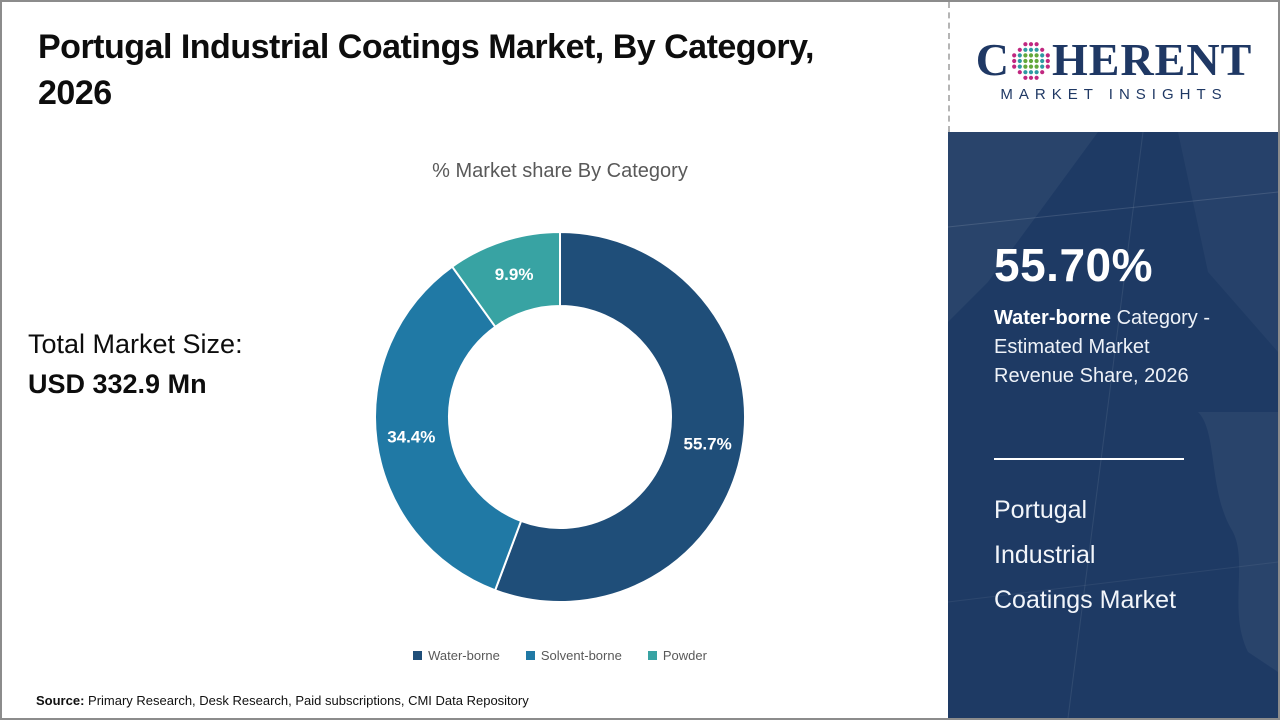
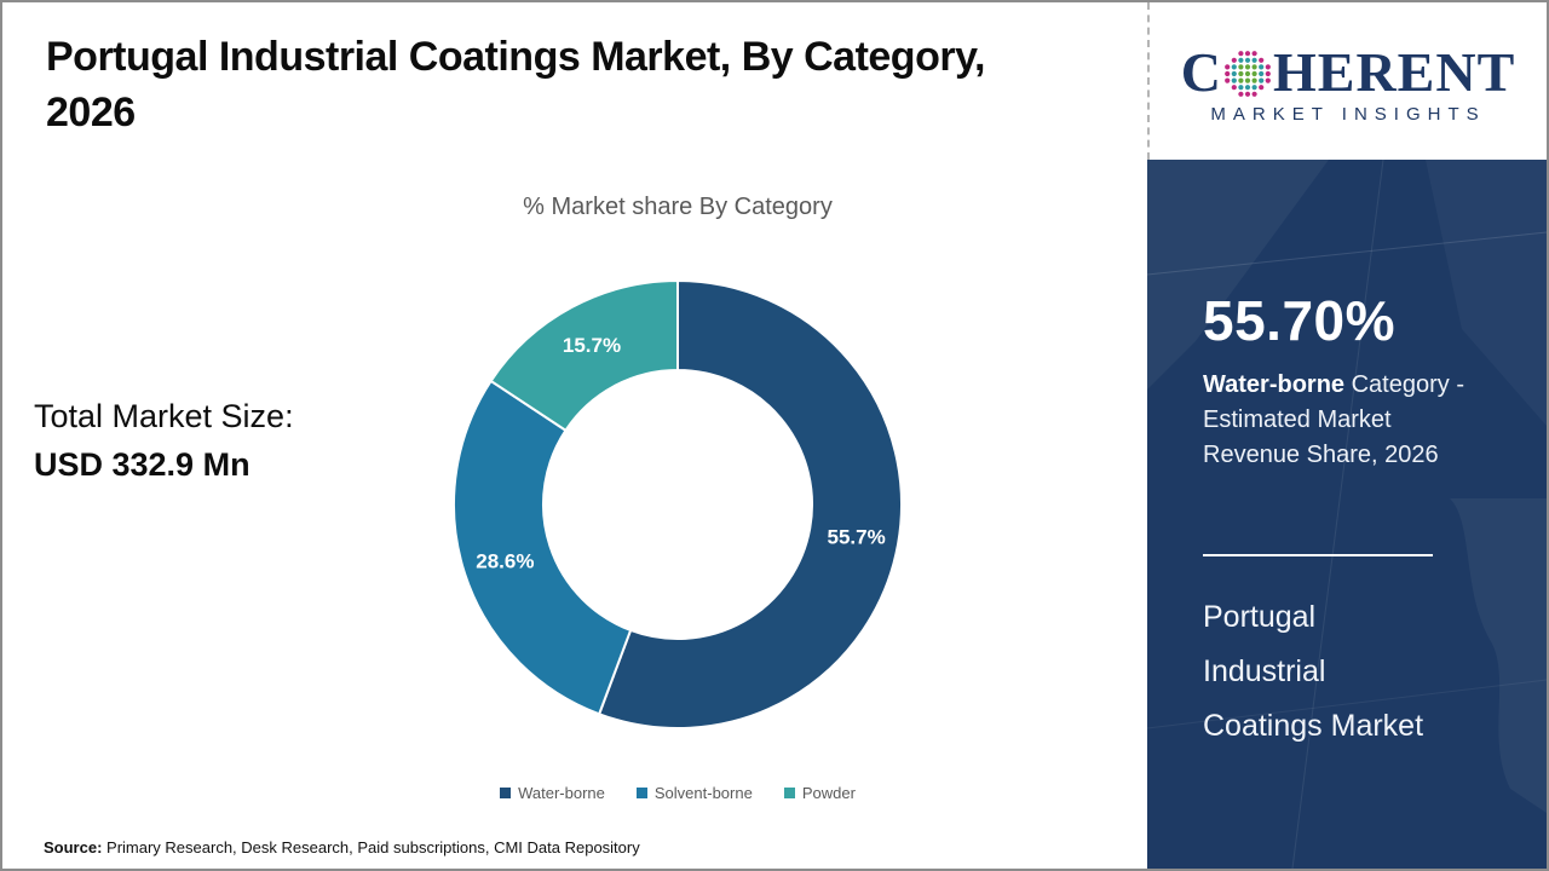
Solvent-borne: 34.4% -> 28.6%
Powder: 9.9% -> 15.7%
